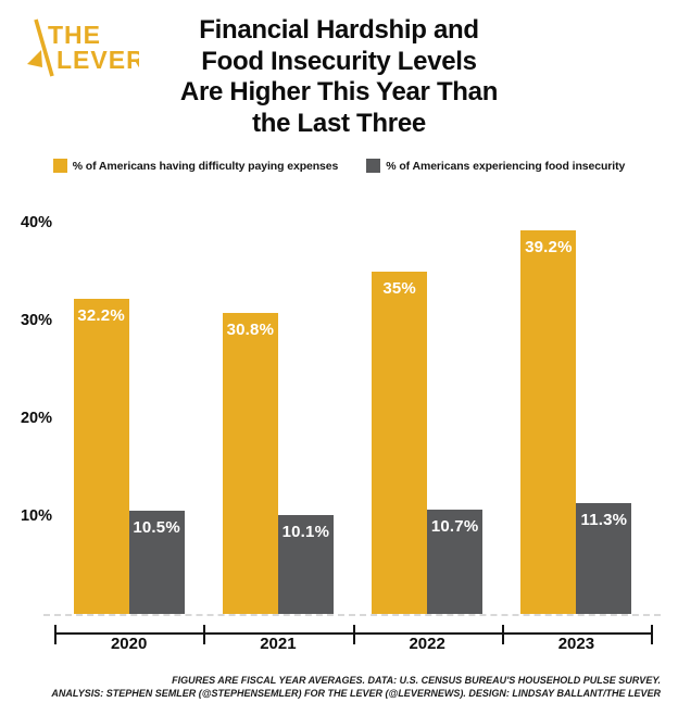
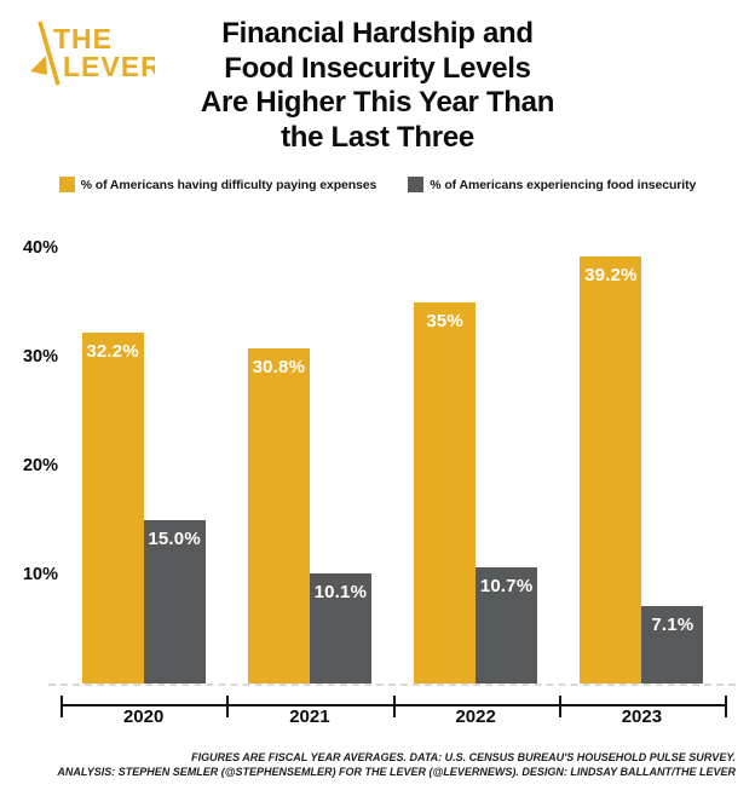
% of Americans experiencing food insecurity/2020: 10.5% -> 15.0%
% of Americans experiencing food insecurity/2023: 11.3% -> 7.1%
